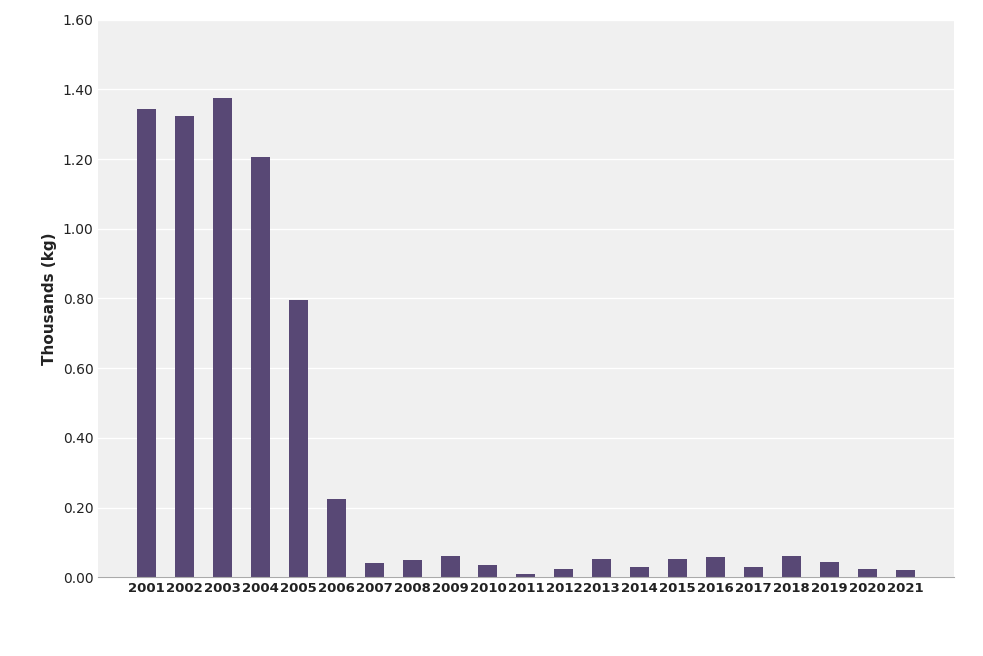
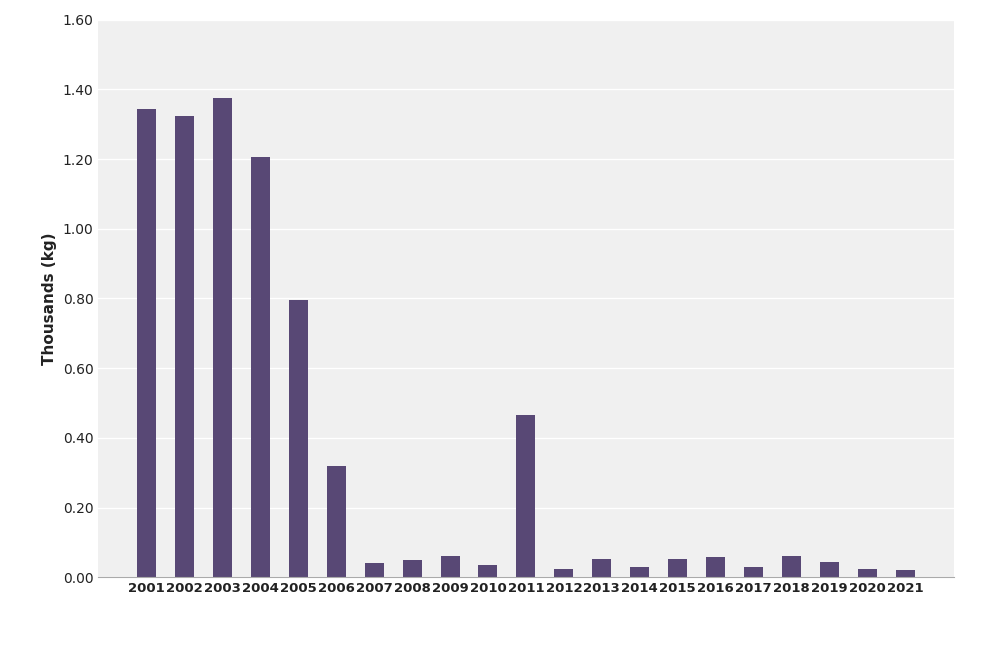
2006: 0.225 -> 0.320
2011: 0.010 -> 0.465
